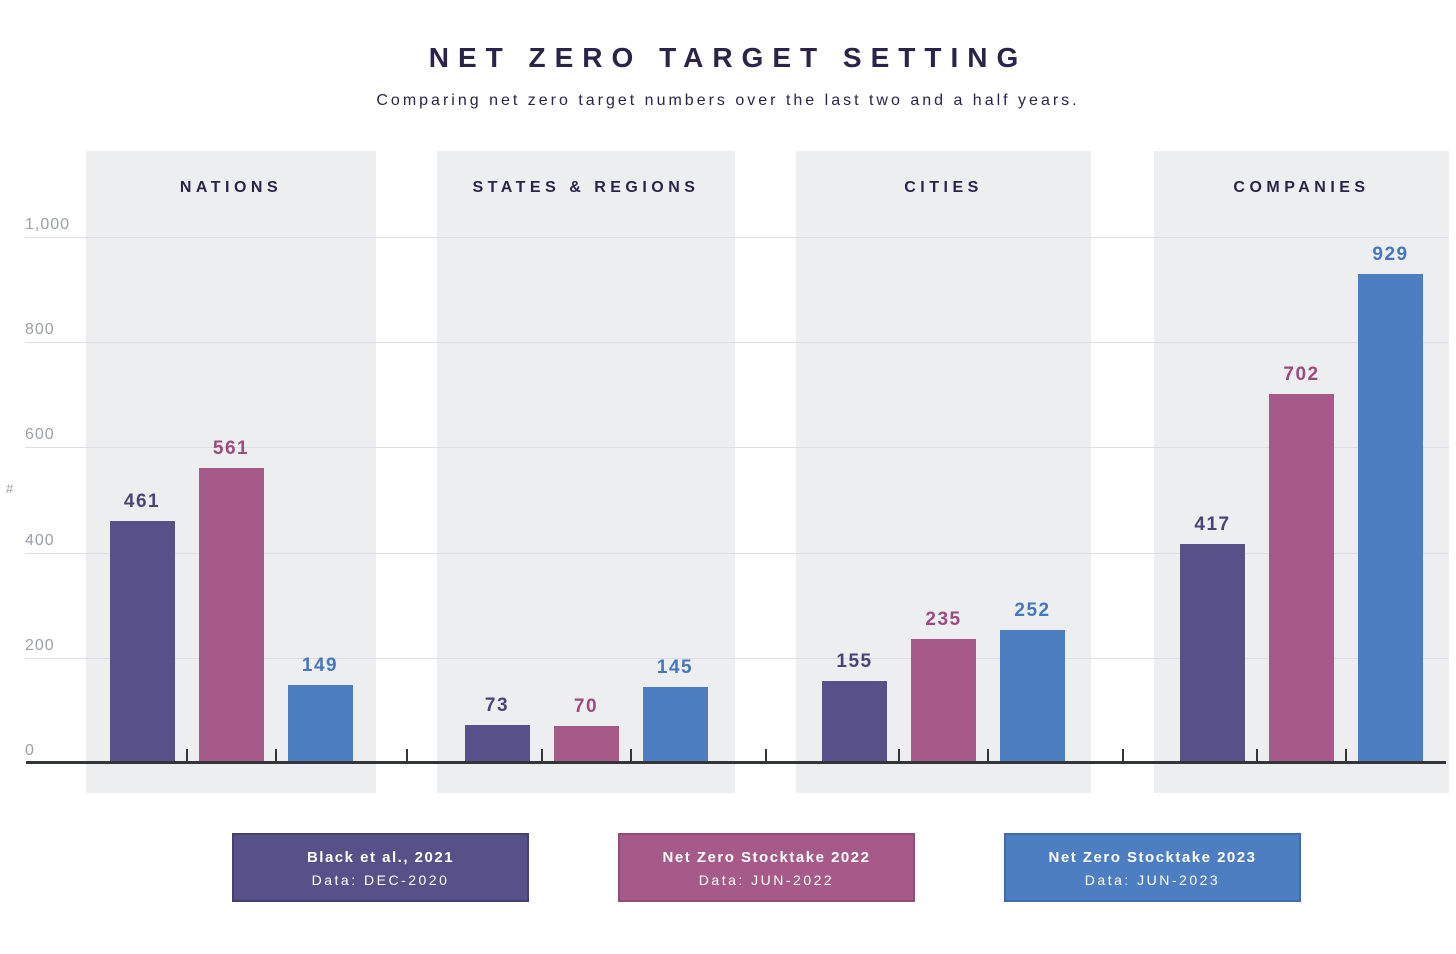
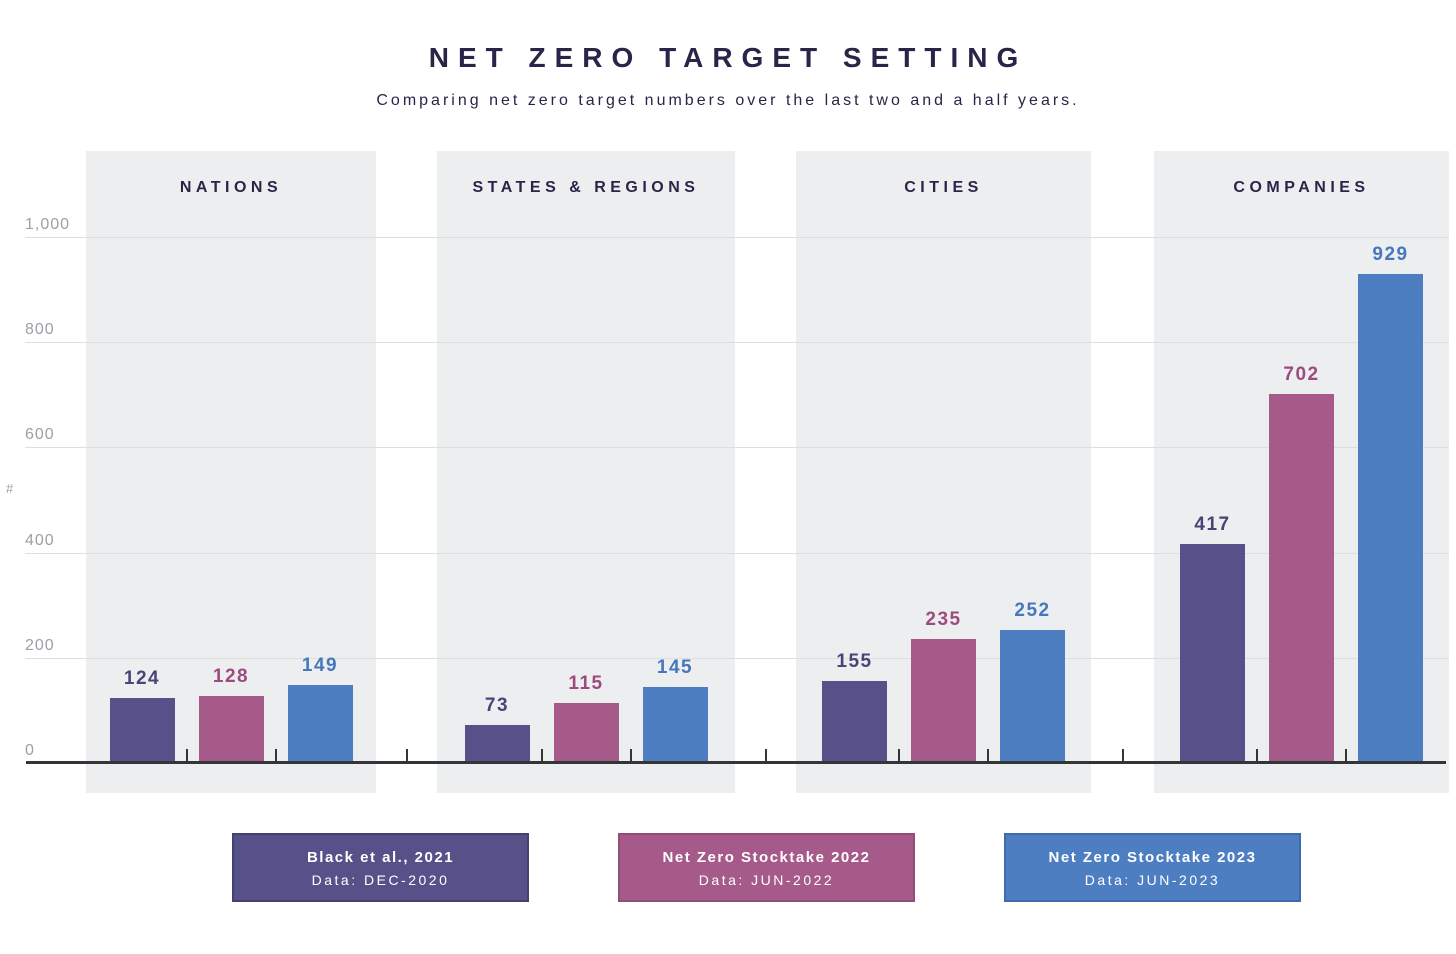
Black et al., 2021/NATIONS: 461 -> 124
Net Zero Stocktake 2022/NATIONS: 561 -> 128
Net Zero Stocktake 2022/STATES & REGIONS: 70 -> 115
